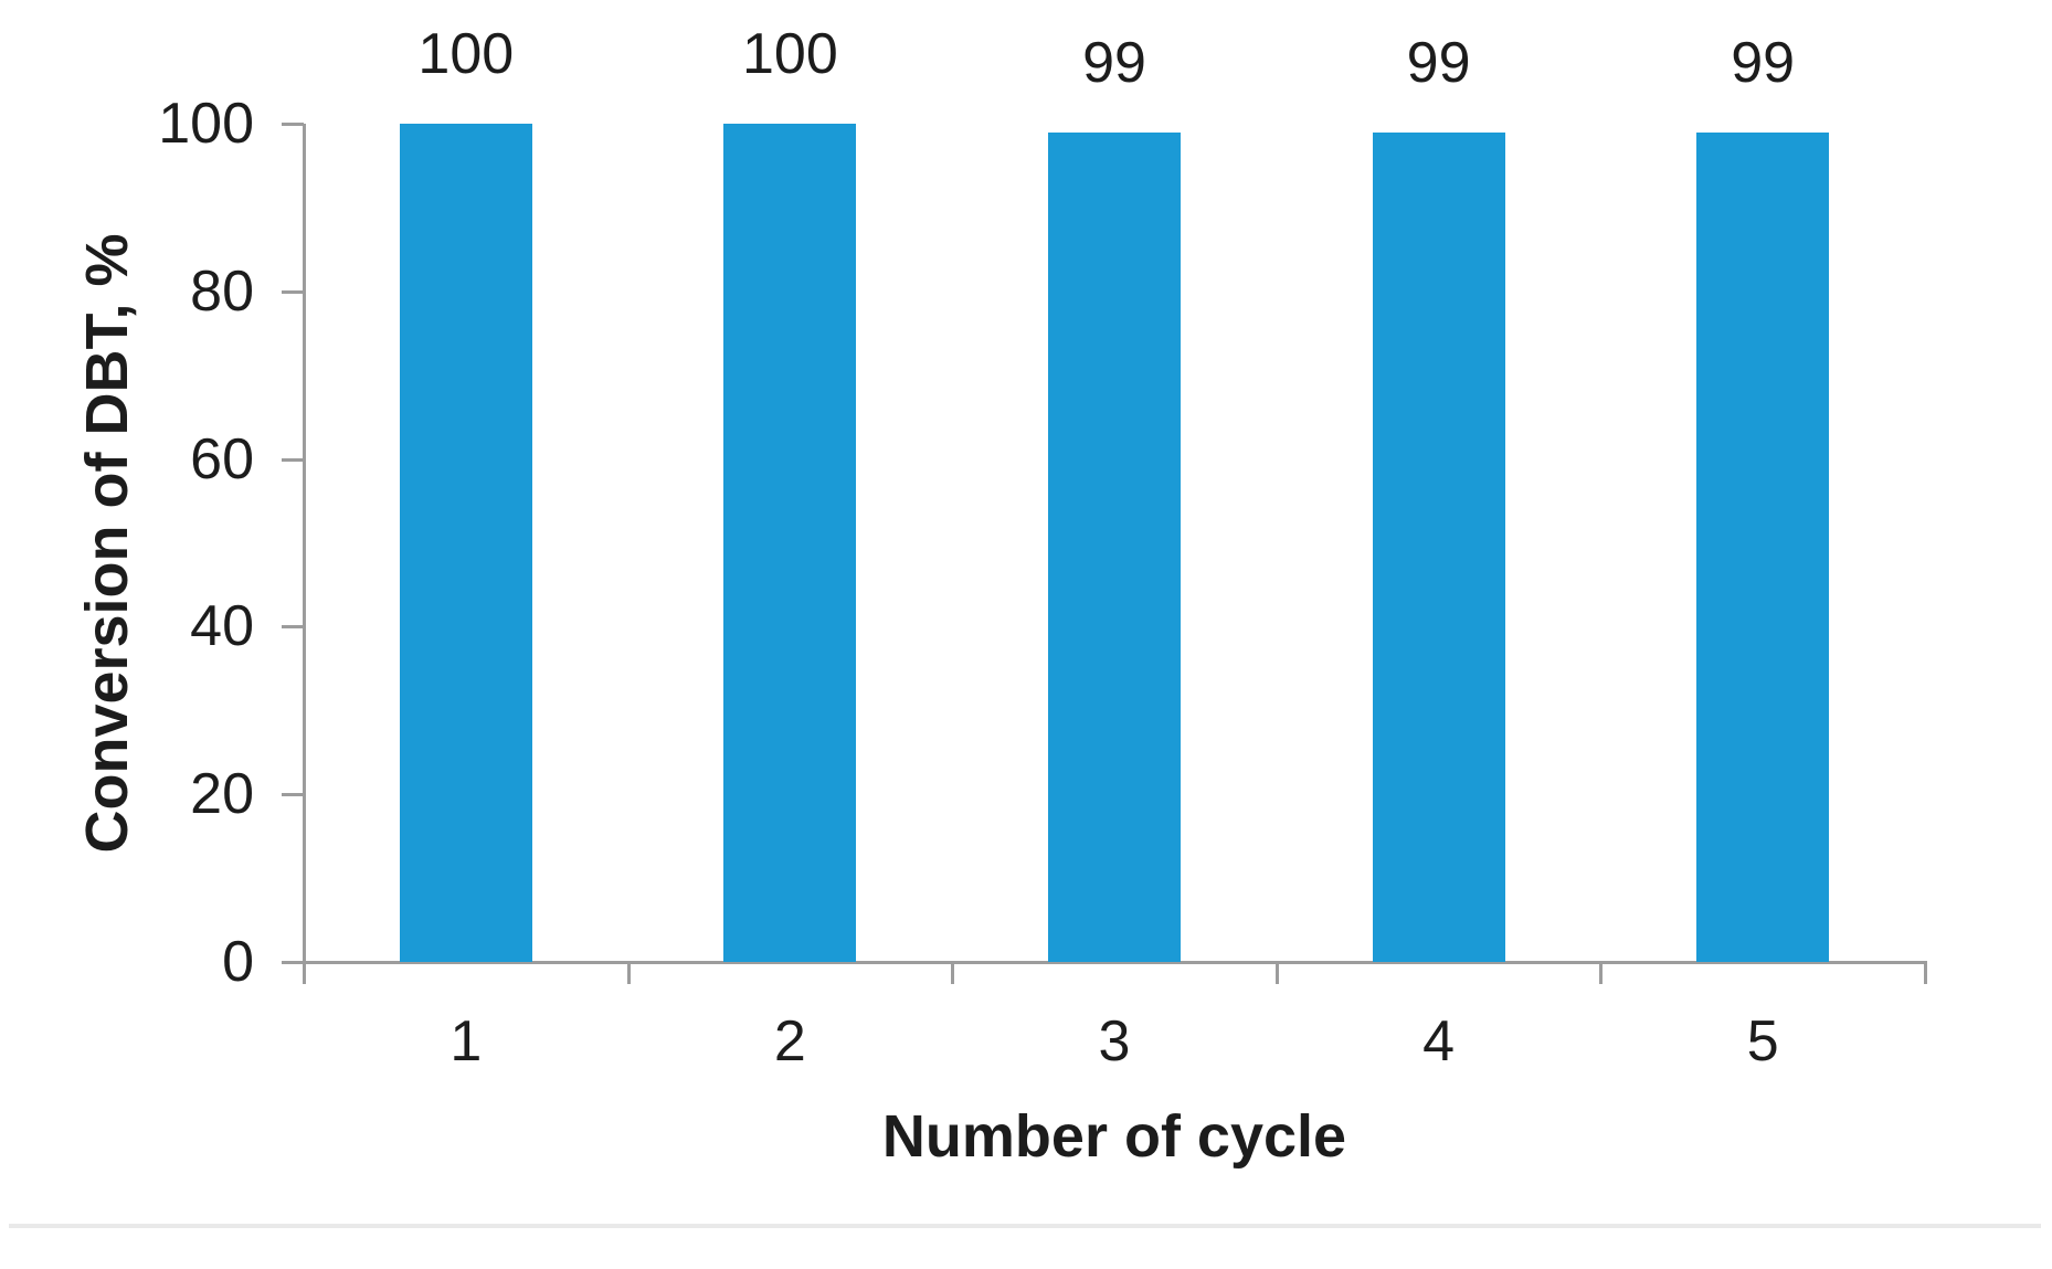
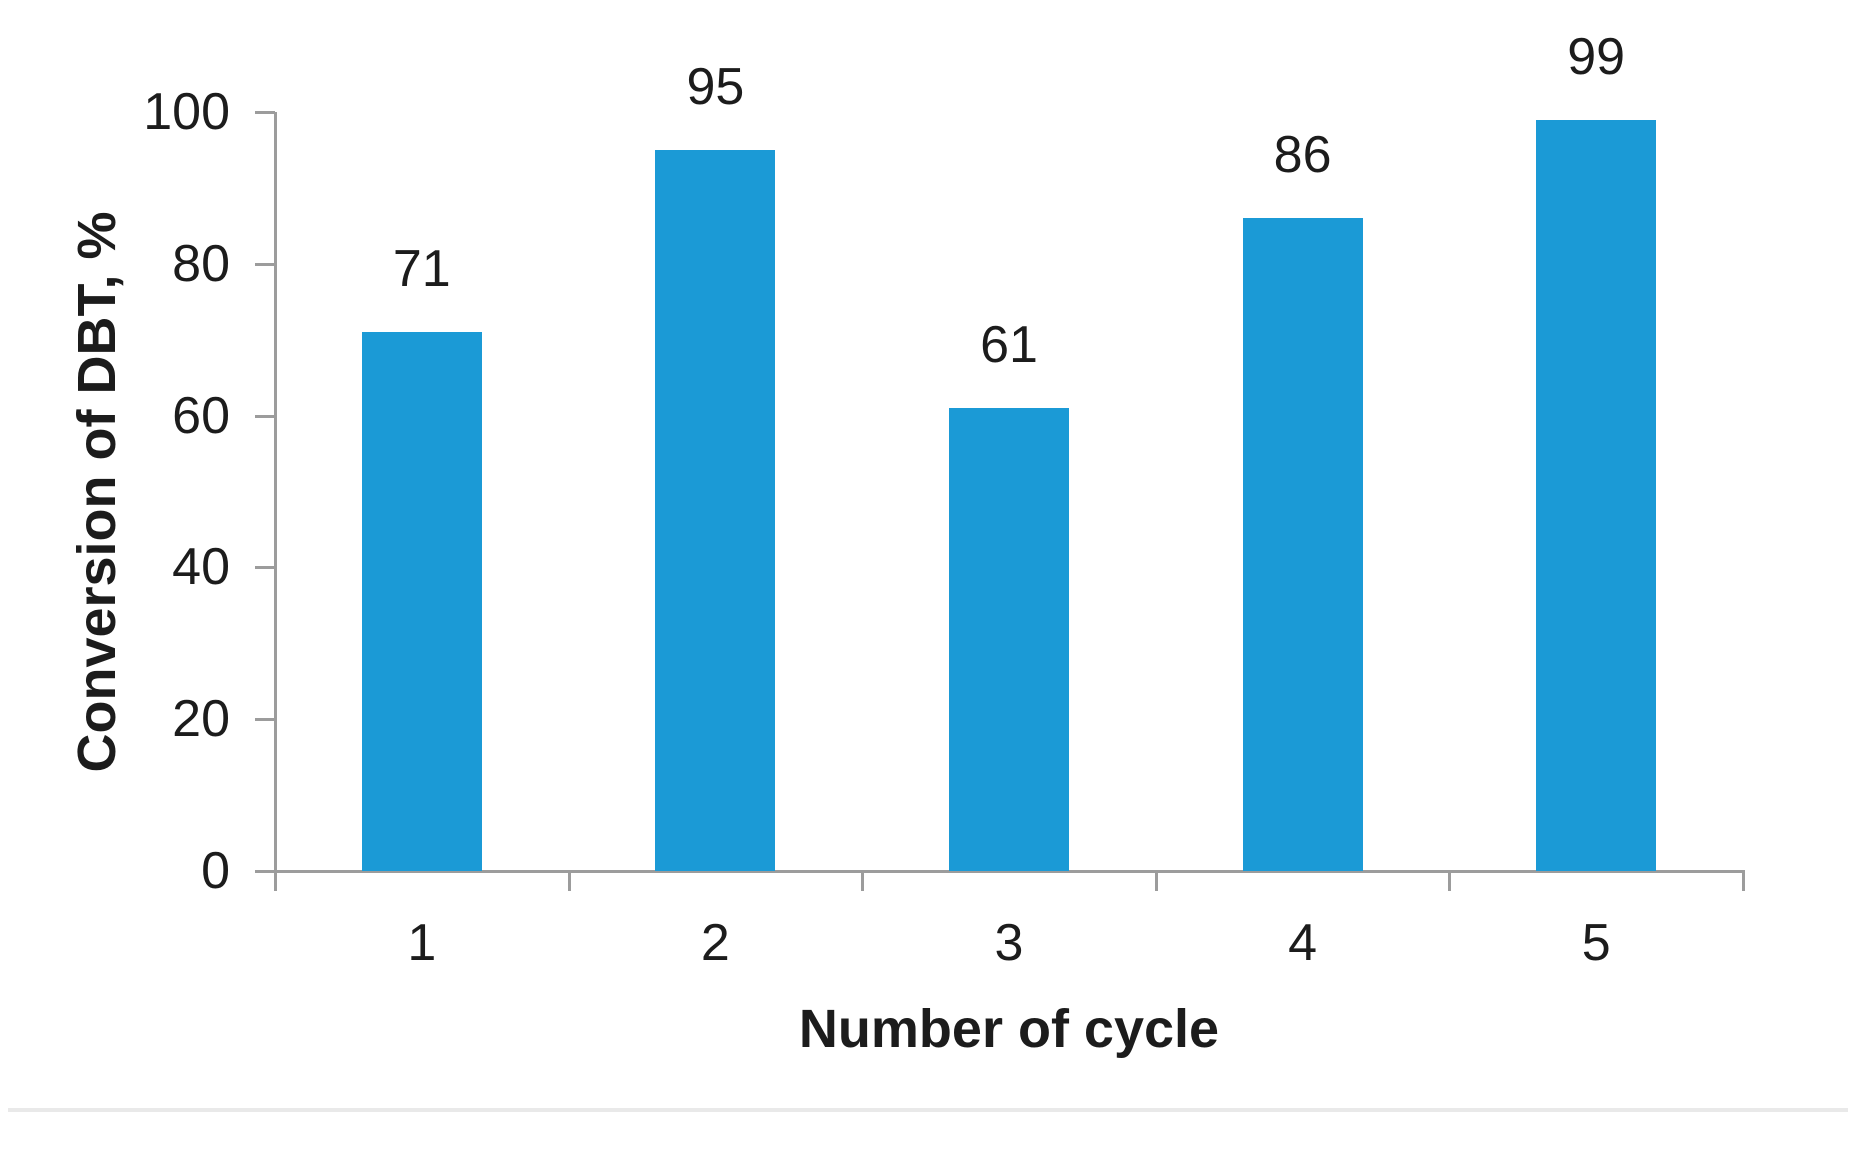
1: 100 -> 71
2: 100 -> 95
3: 99 -> 61
4: 99 -> 86
